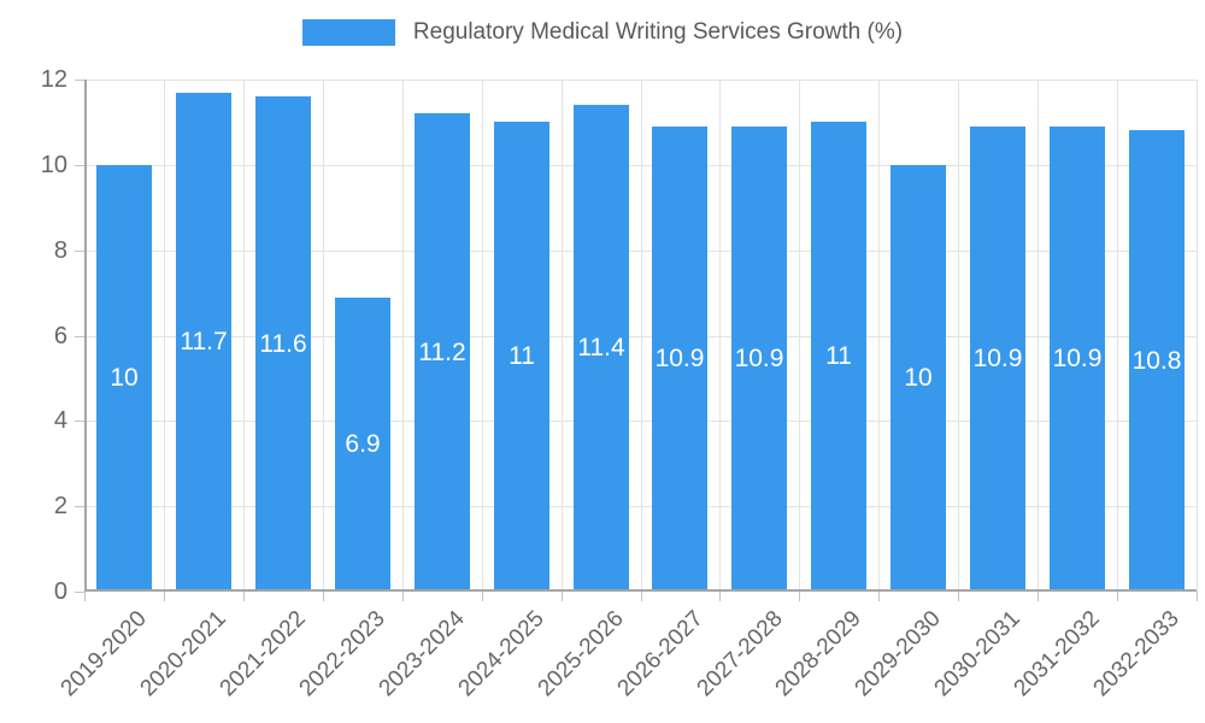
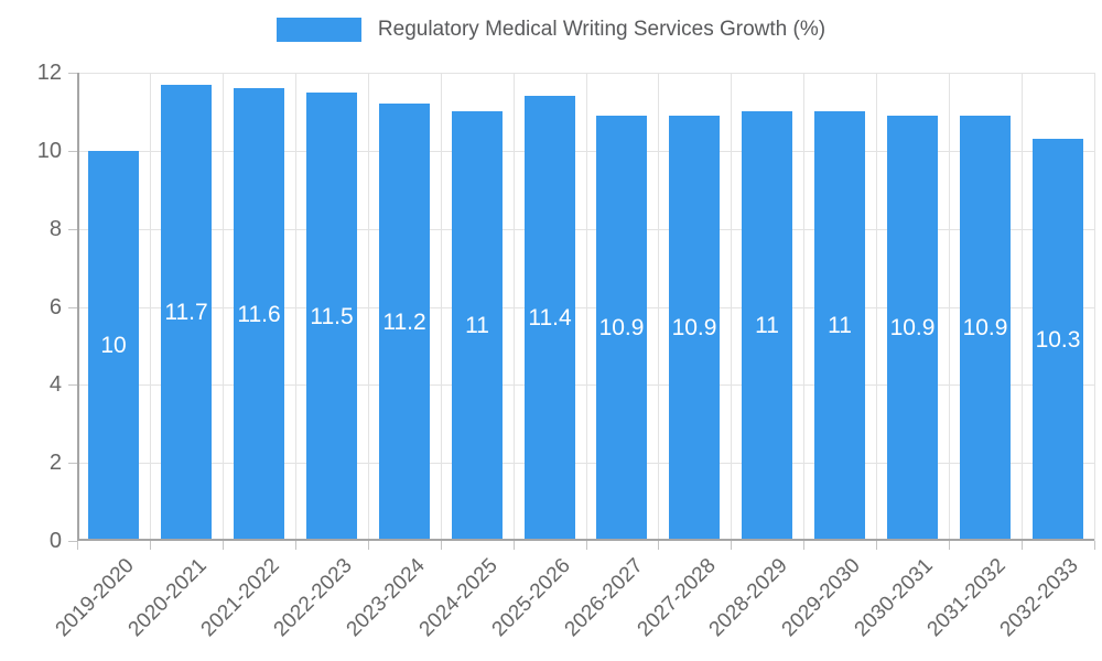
2022-2023: 6.9 -> 11.5
2029-2030: 10 -> 11
2032-2033: 10.8 -> 10.3
